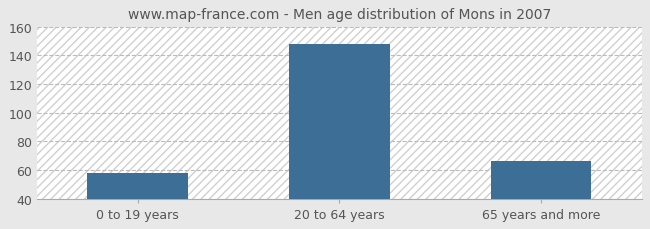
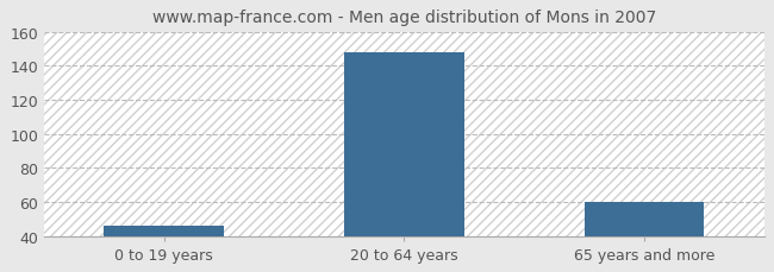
0 to 19 years: 58 -> 46
65 years and more: 66 -> 60
